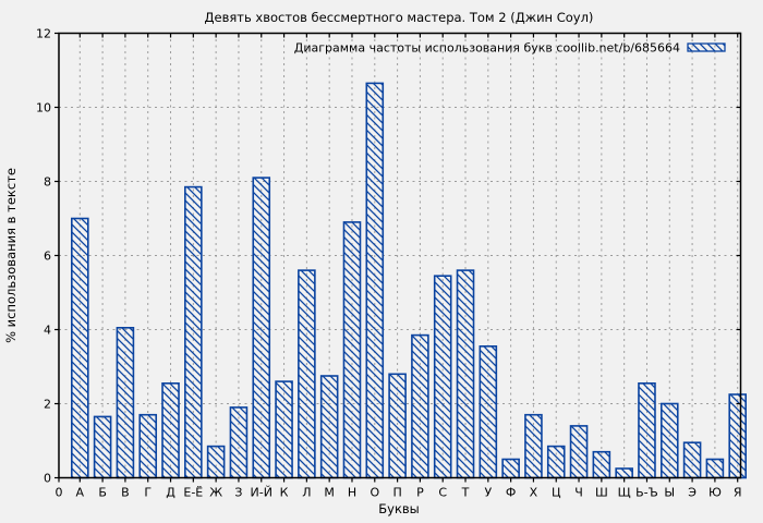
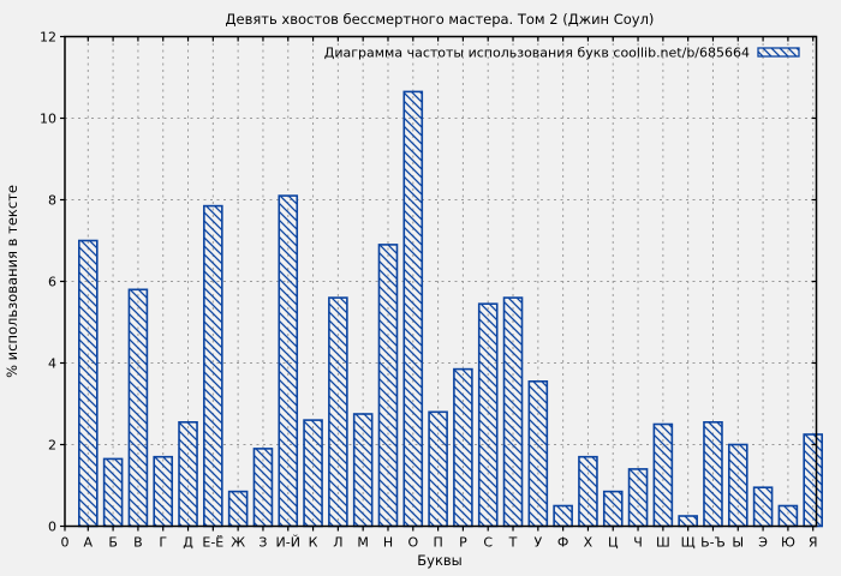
В: 4.0 -> 5.8
Ш: 0.7 -> 2.5
